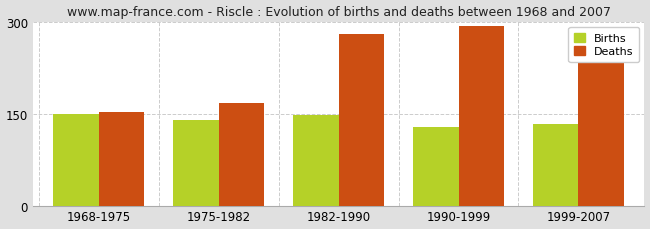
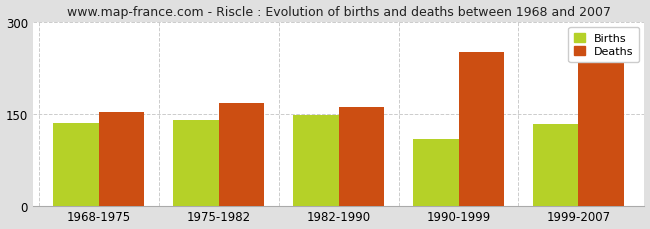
Births/1968-1975: 149 -> 134
Deaths/1982-1990: 280 -> 160
Births/1990-1999: 128 -> 108
Deaths/1990-1999: 293 -> 250
